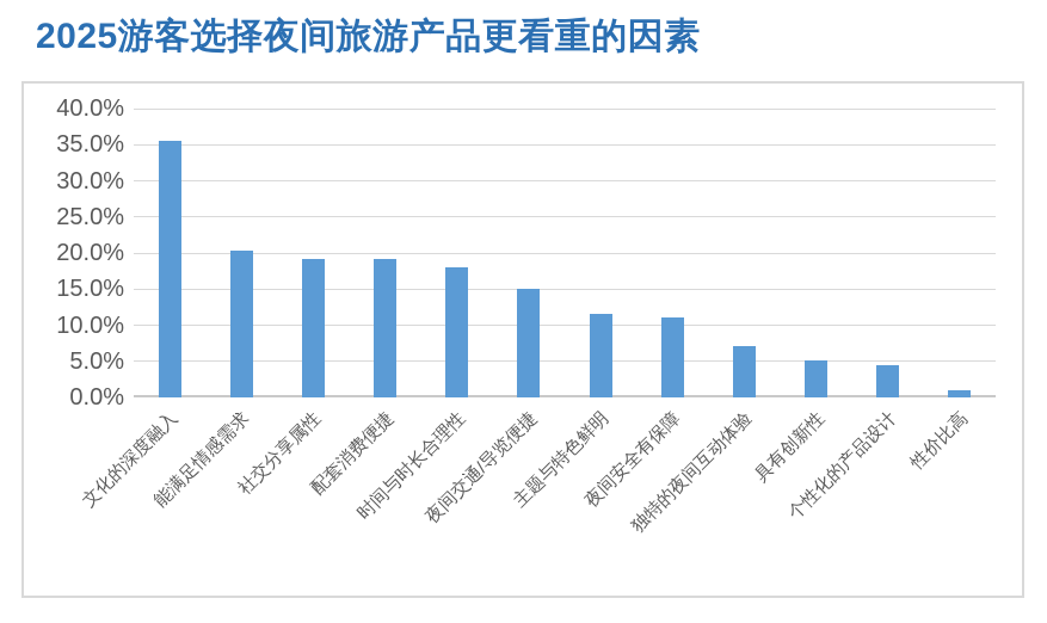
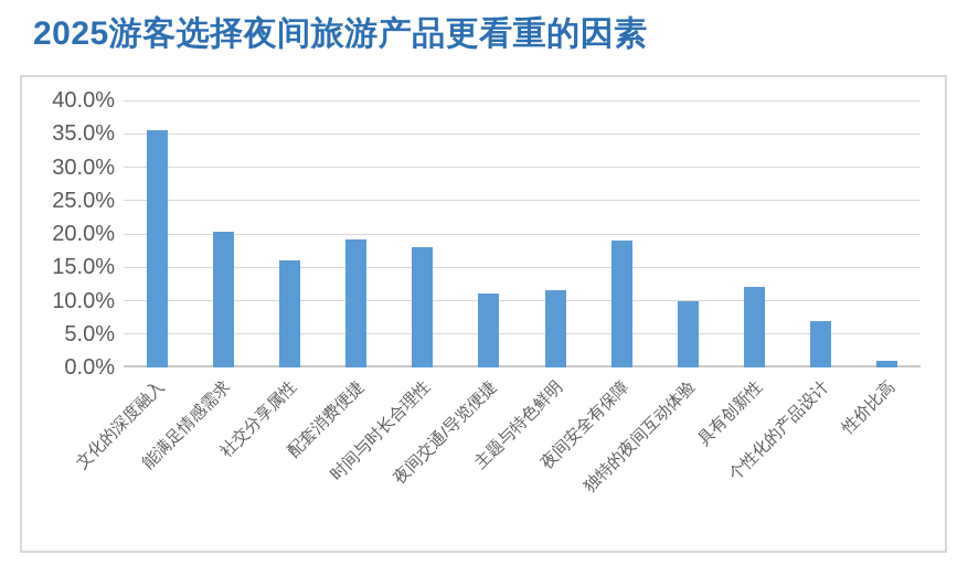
社交分享属性: 19% -> 16%
夜间交通/导览便捷: 15% -> 11%
夜间安全有保障: 11% -> 19%
独特的夜间互动体验: 7% -> 10%
具有创新性: 5% -> 12%
个性化的产品设计: 4% -> 7%
